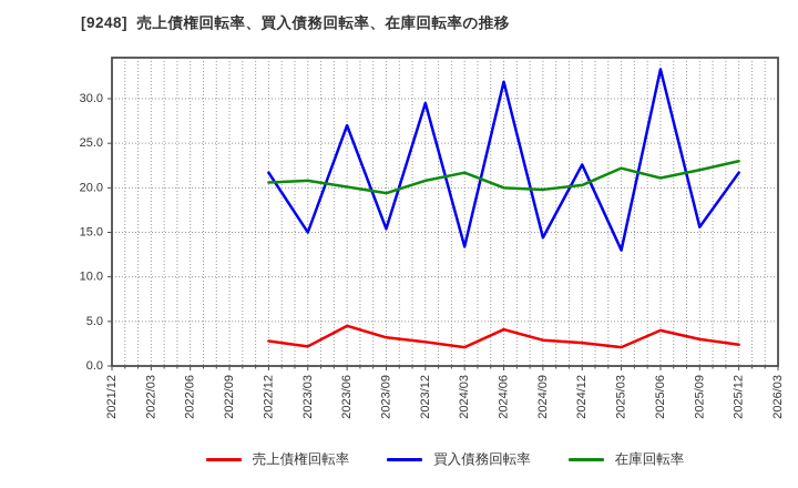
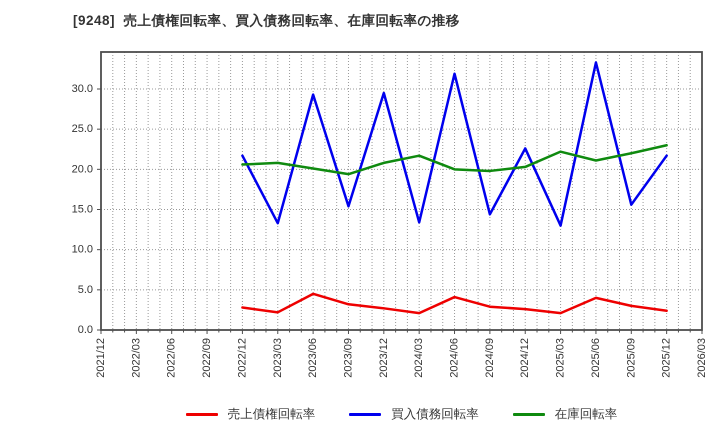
買入債務回転率/2023/03: 15 -> 13
買入債務回転率/2023/06: 27 -> 29
